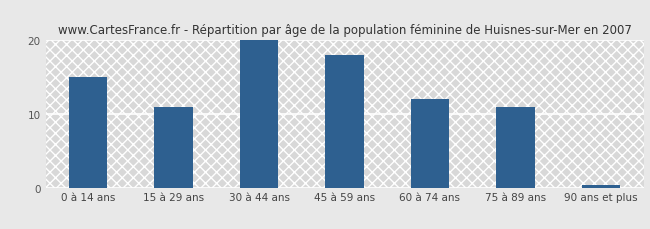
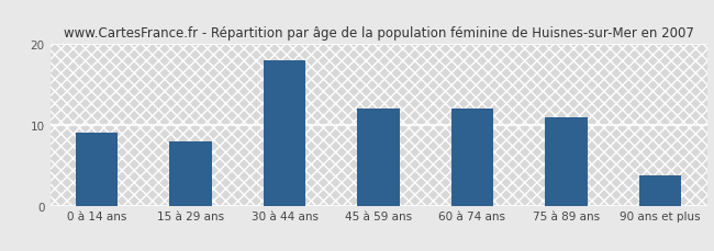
0 à 14 ans: 15.0 -> 9.0
15 à 29 ans: 11.0 -> 8.0
30 à 44 ans: 20.0 -> 18.0
45 à 59 ans: 18.0 -> 12.0
90 ans et plus: 0.3 -> 3.8
